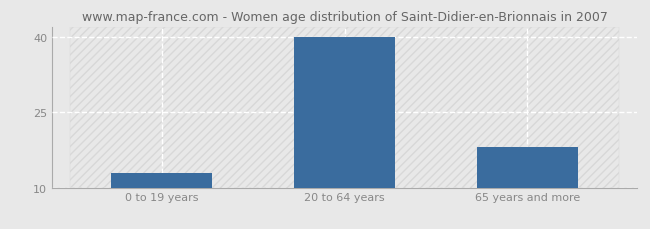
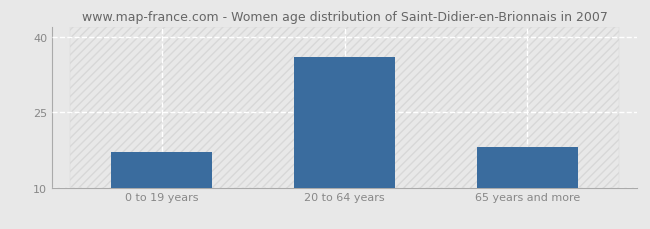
0 to 19 years: 13 -> 17
20 to 64 years: 40 -> 36
